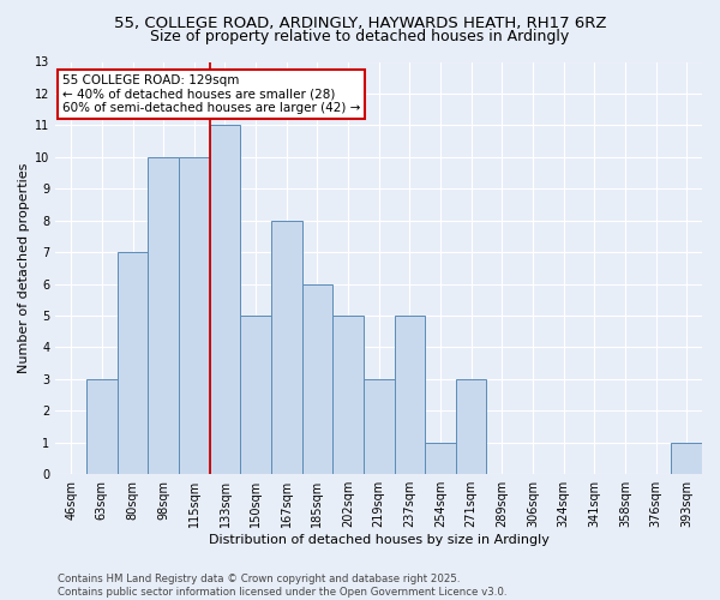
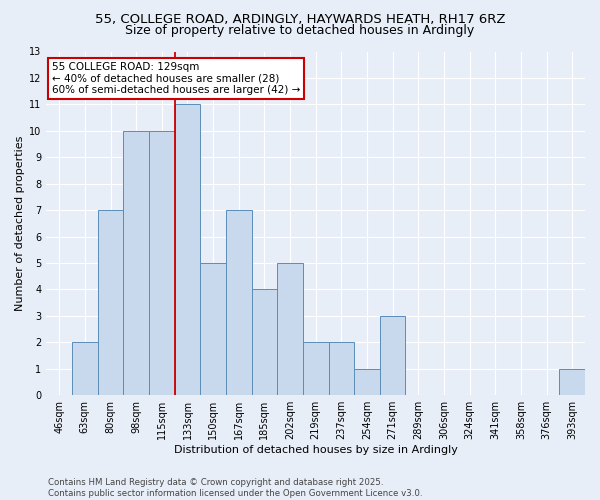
63sqm: 3 -> 2
167sqm: 8 -> 7
185sqm: 6 -> 4
219sqm: 3 -> 2
237sqm: 5 -> 2
